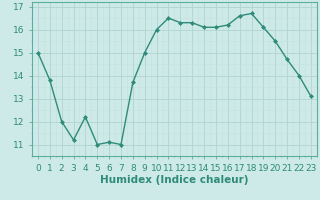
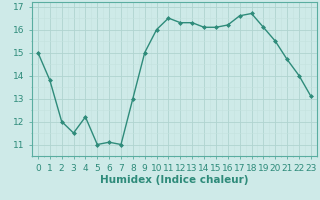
3: 11.2 -> 11.5
8: 13.7 -> 13.0
